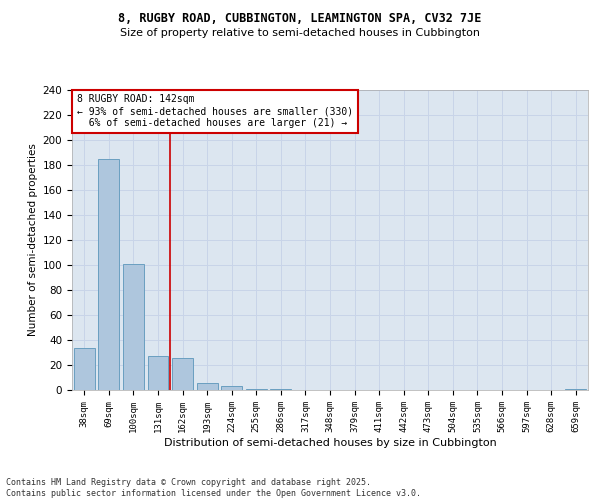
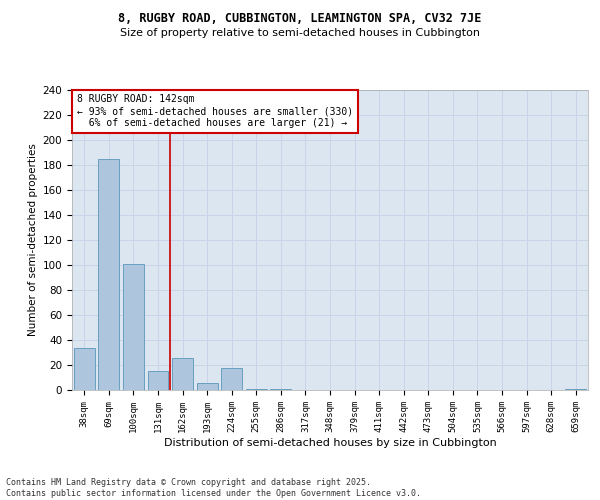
131sqm: 27 -> 15
224sqm: 3 -> 18
